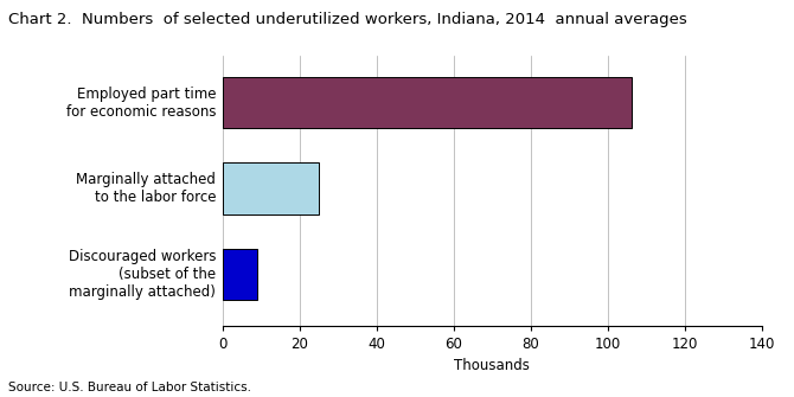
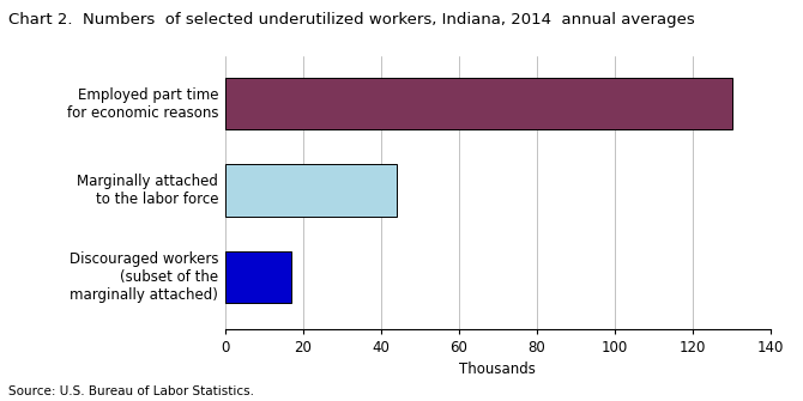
Employed part time for economic reasons: 106 -> 130
Marginally attached to the labor force: 25 -> 44
Discouraged workers (subset of the marginally attached): 9 -> 17
